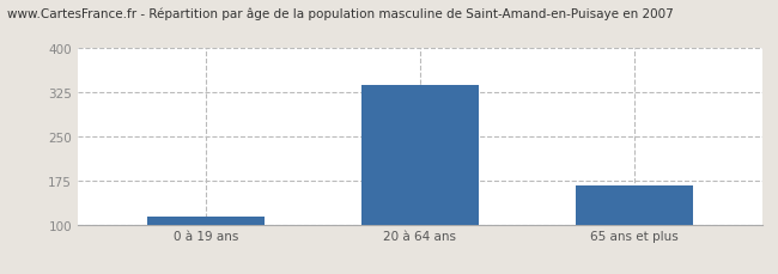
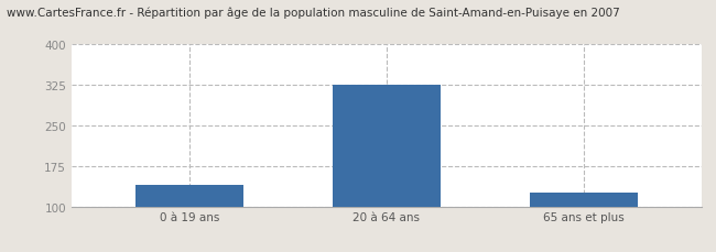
0 à 19 ans: 113 -> 140
20 à 64 ans: 338 -> 325
65 ans et plus: 166 -> 125
